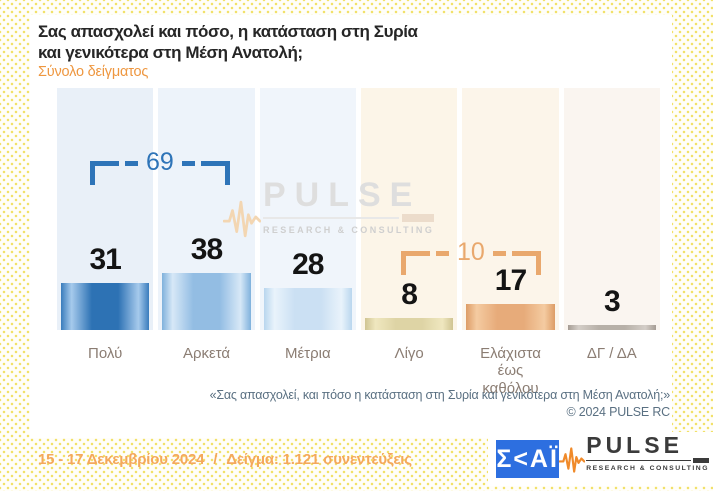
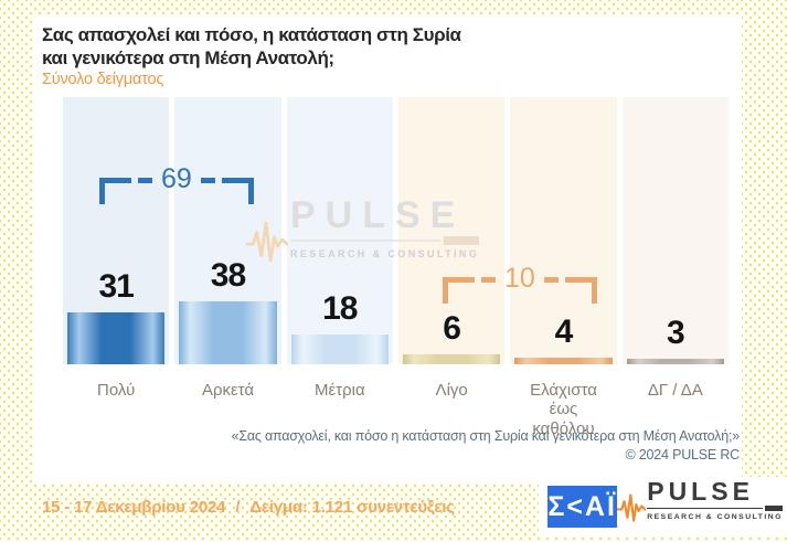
Μέτρια: 28 -> 18
Λίγο: 8 -> 6
Ελάχιστα έως καθόλου: 17 -> 4
